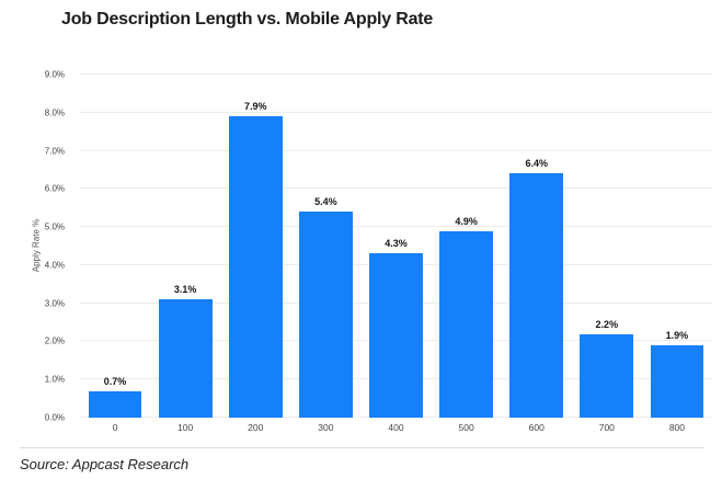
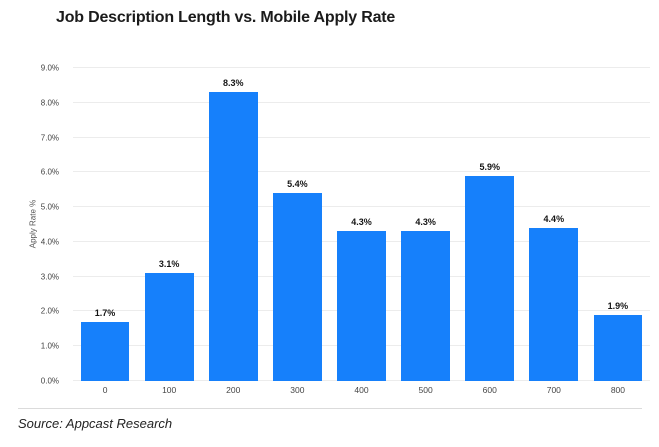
0: 0.7% -> 1.7%
200: 7.9% -> 8.3%
500: 4.9% -> 4.3%
600: 6.4% -> 5.9%
700: 2.2% -> 4.4%
